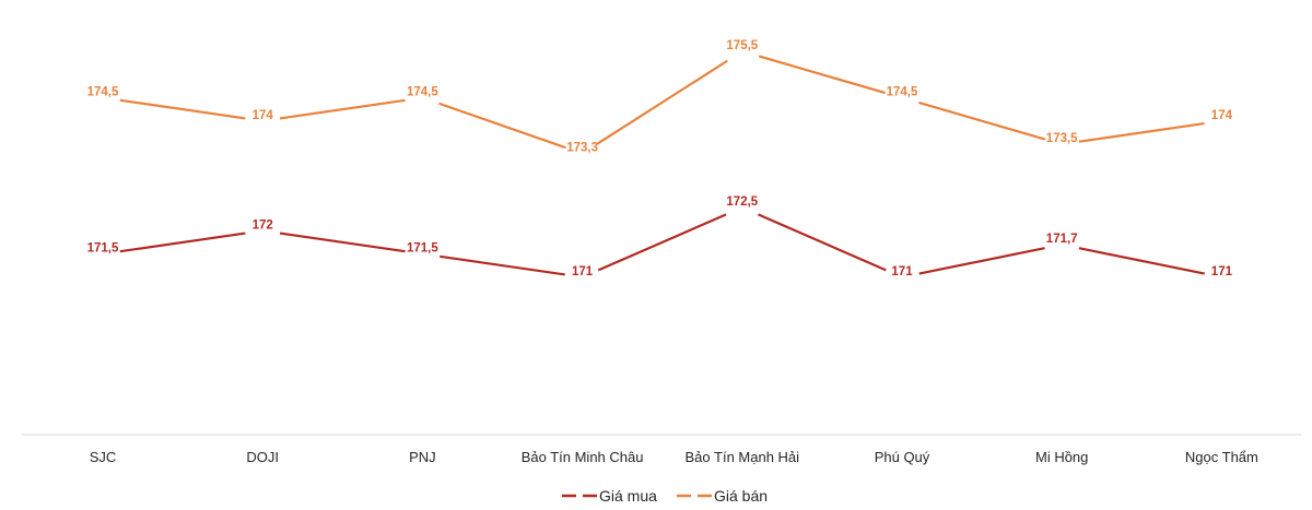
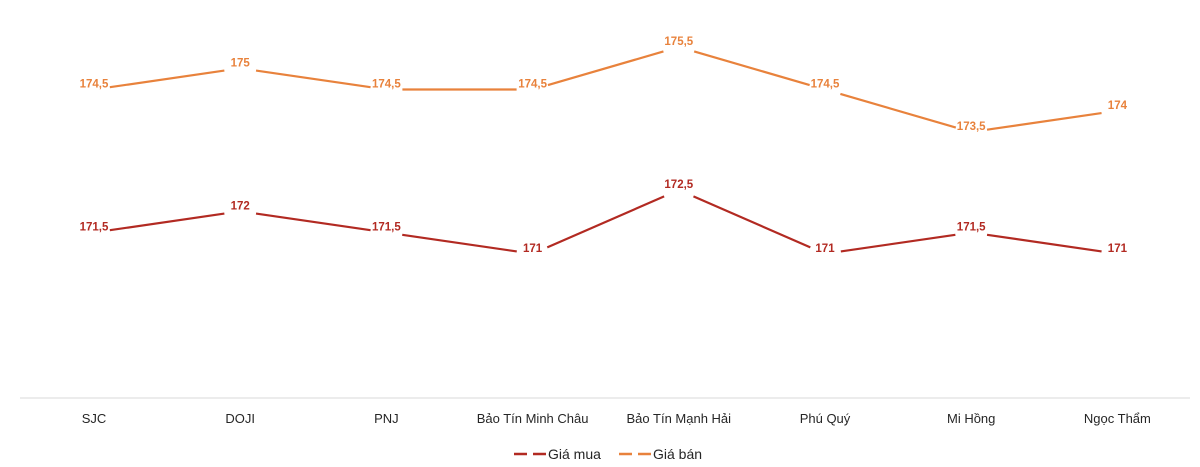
Giá bán/DOJI: 174 -> 175
Giá bán/Bảo Tín Minh Châu: 173,3 -> 174,5
Giá mua/Mi Hồng: 171,7 -> 171,5
